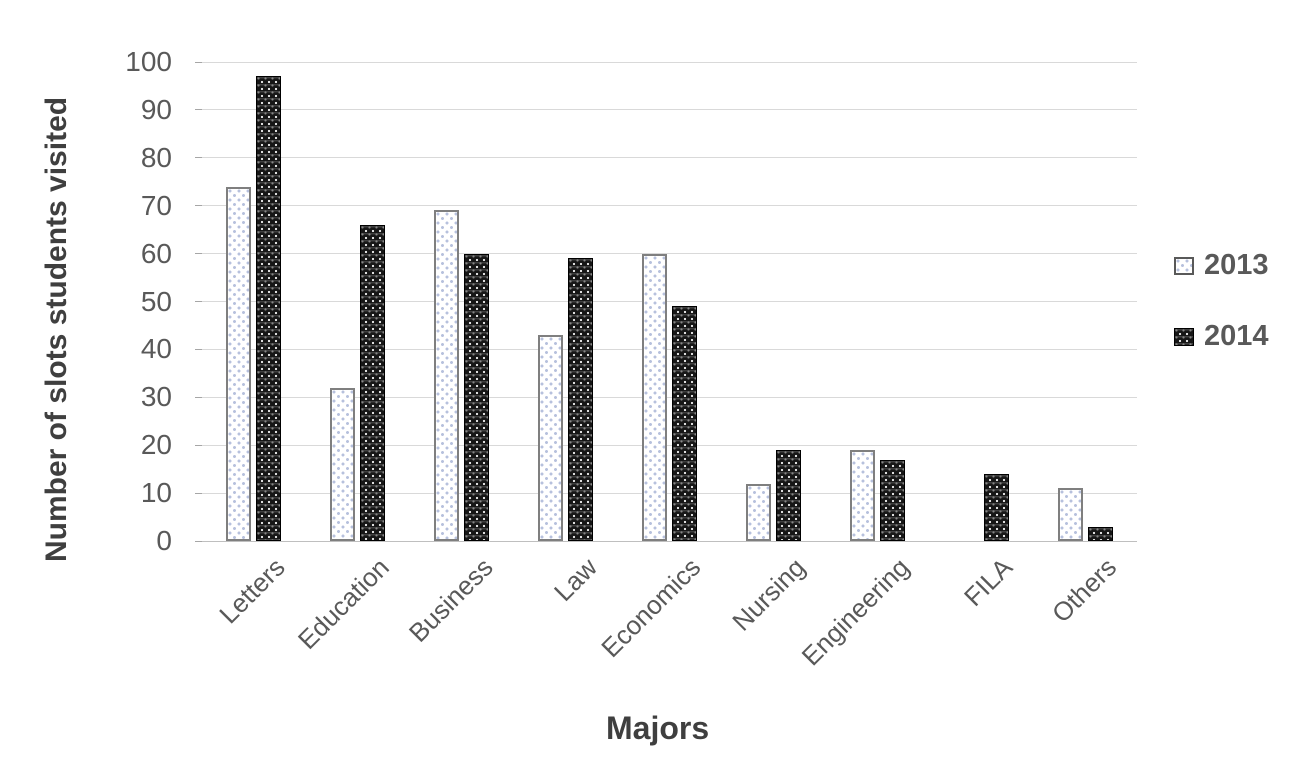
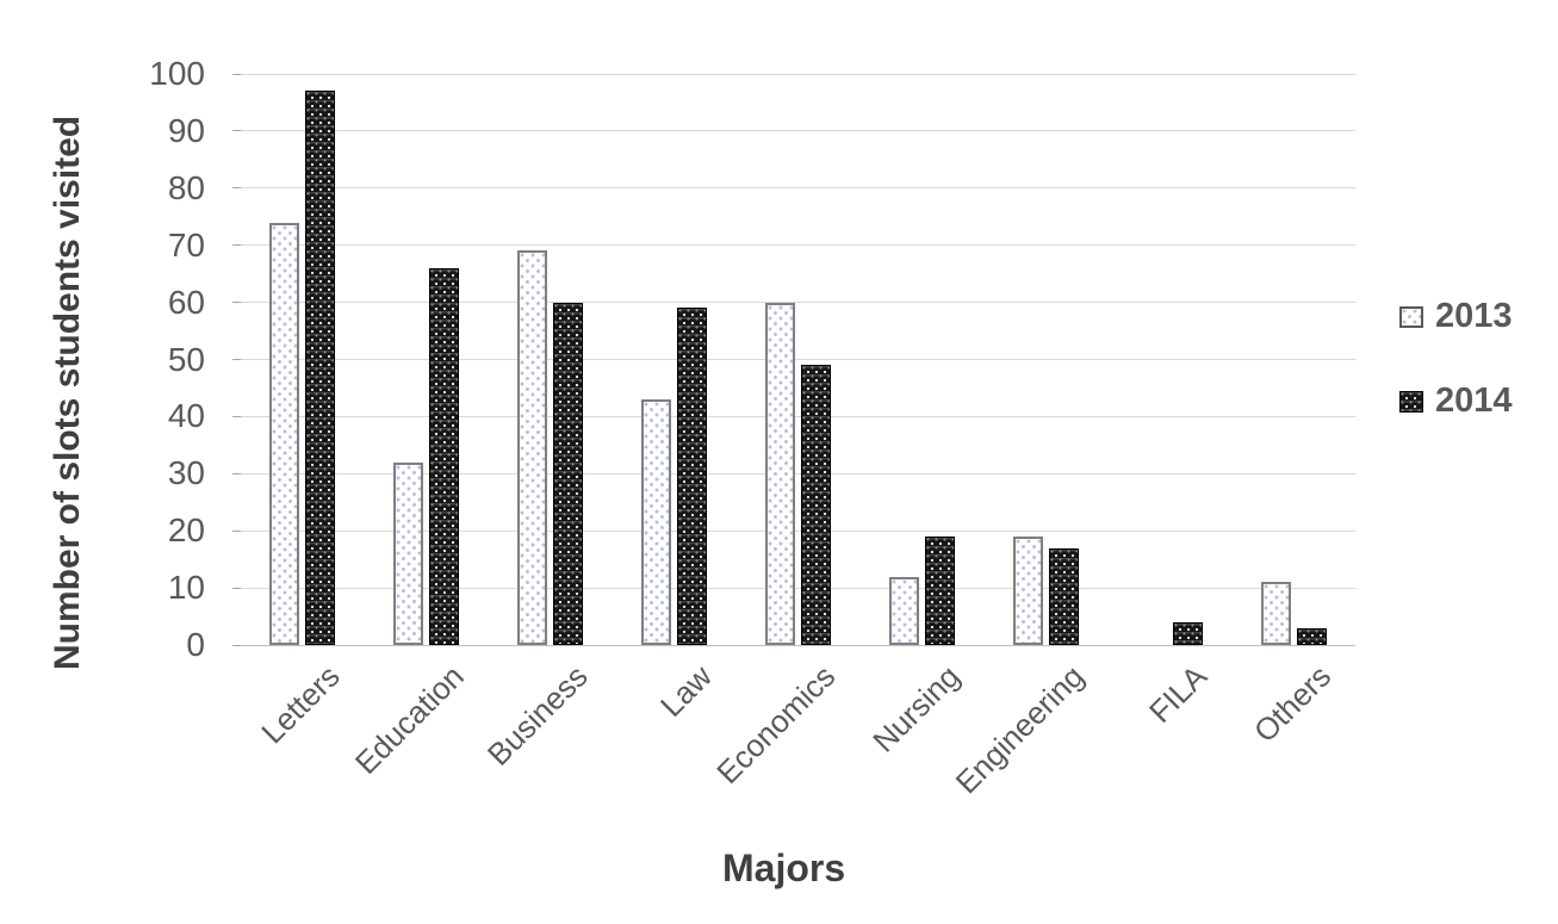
2014/FILA: 14 -> 4
